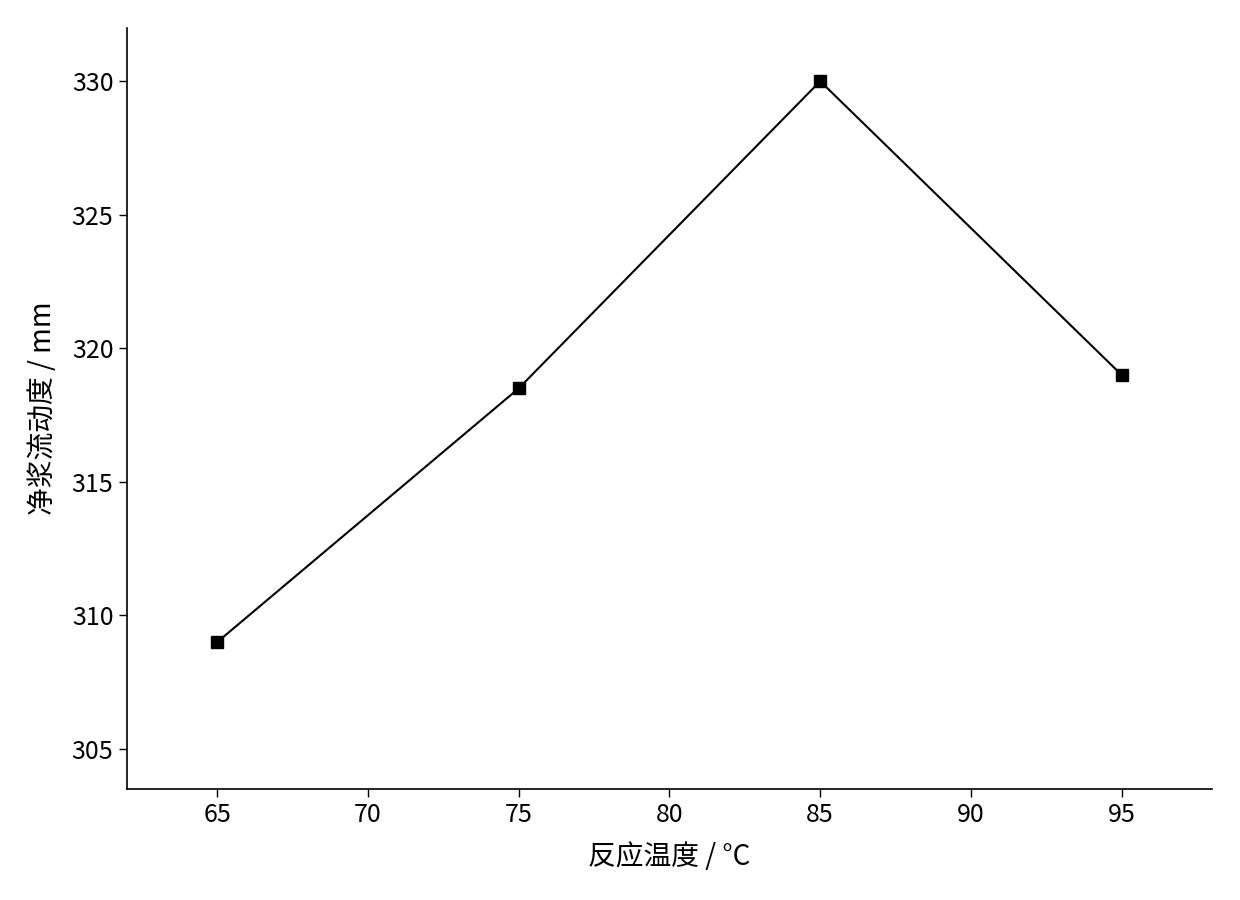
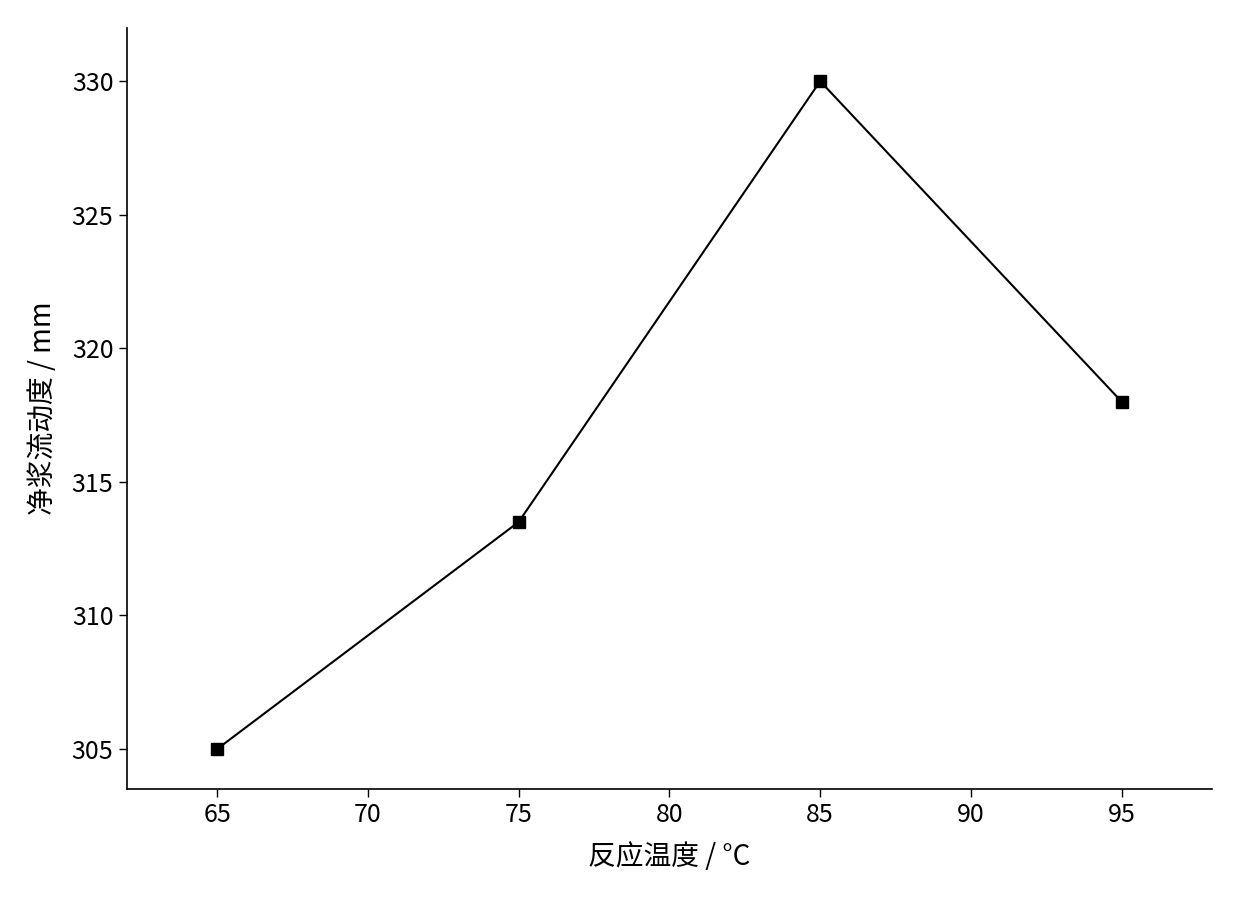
65: 309.0 -> 305.0
75: 318.5 -> 313.5
95: 319.0 -> 318.0
